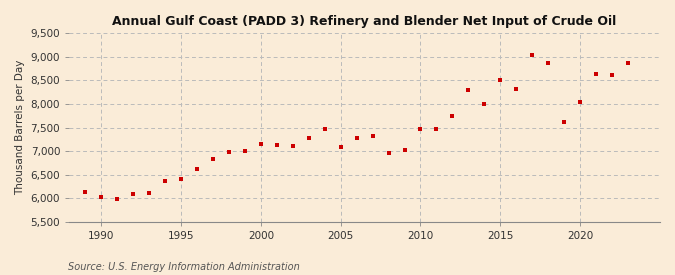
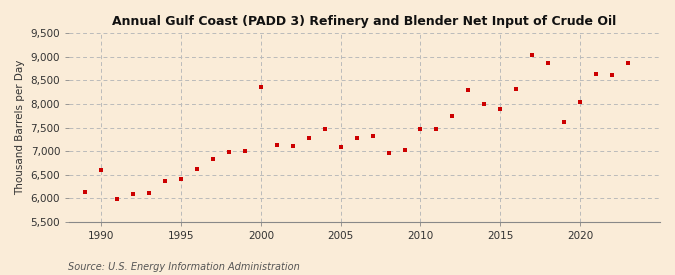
1990: 6,020 -> 6,600
2000: 7,150 -> 8,350
2015: 8,500 -> 7,900
